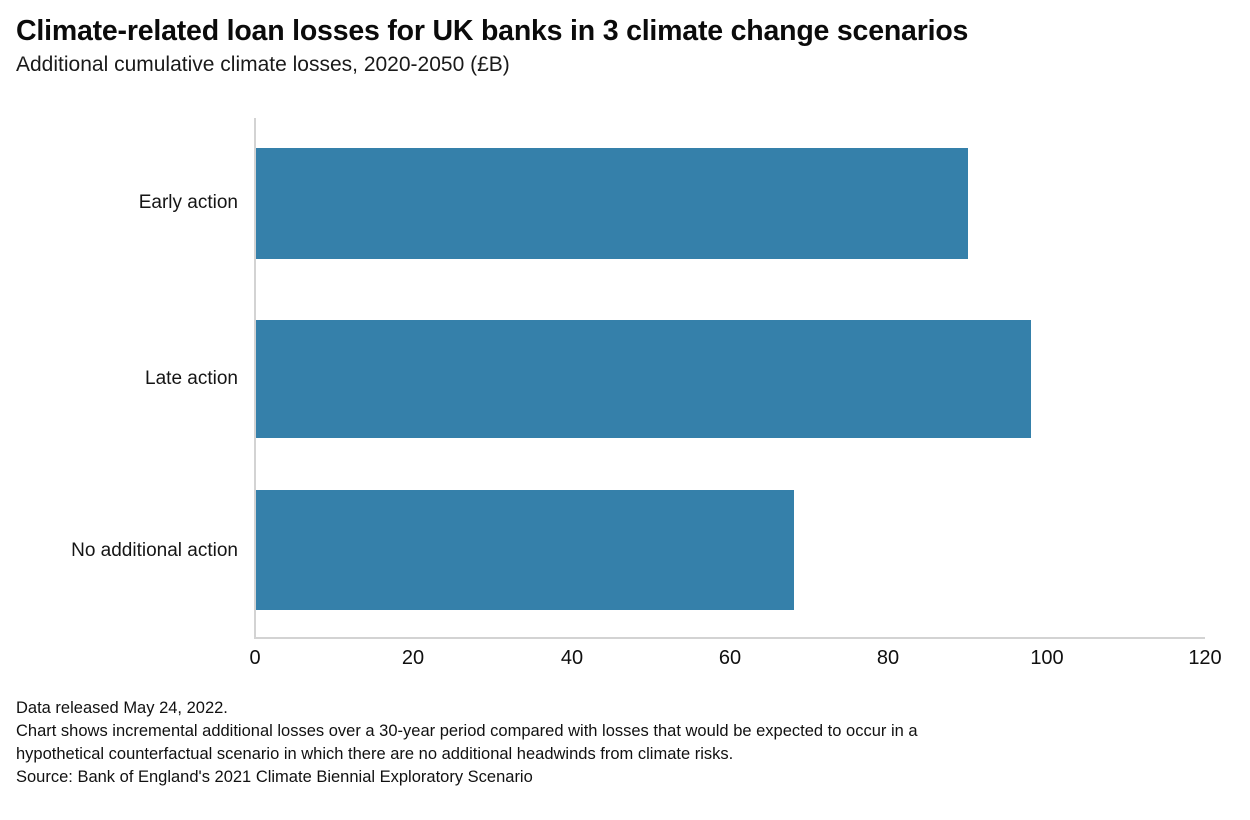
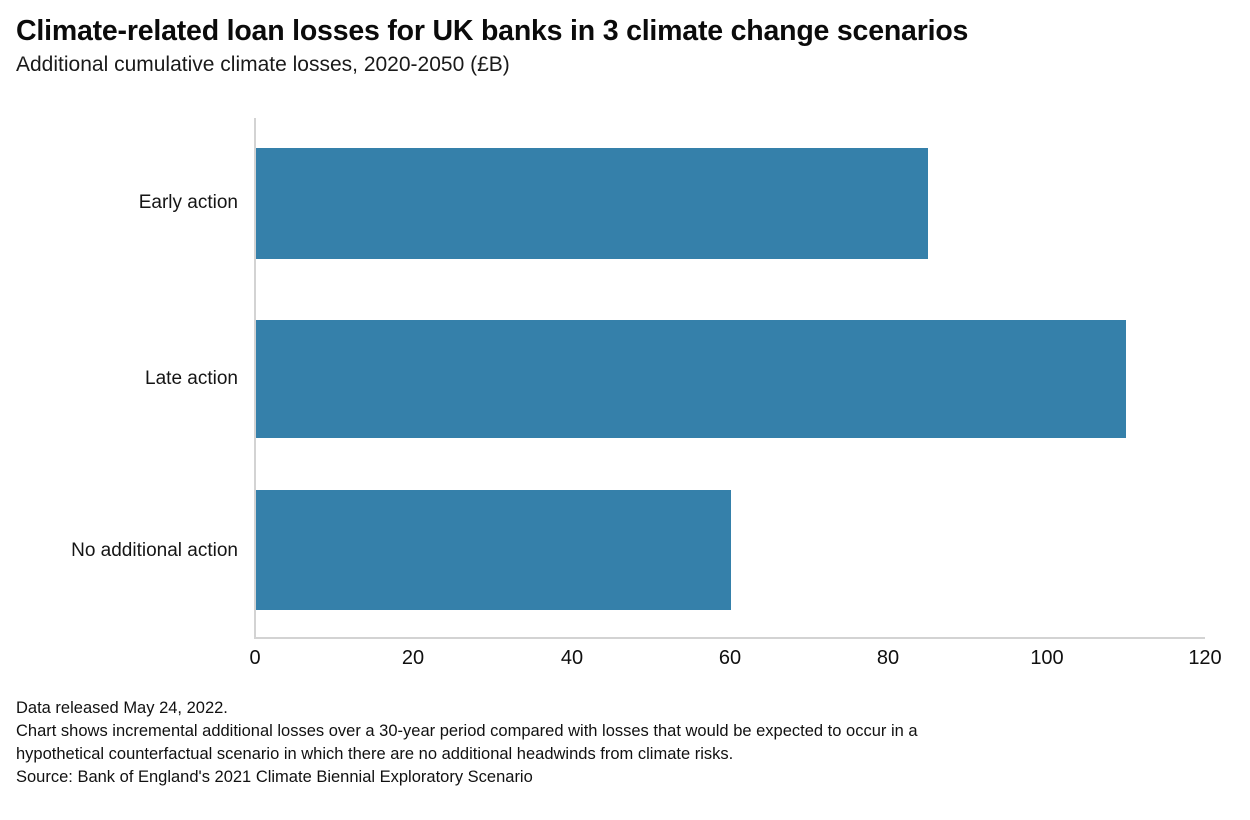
Early action: 90 -> 85
Late action: 98 -> 110
No additional action: 68 -> 60
